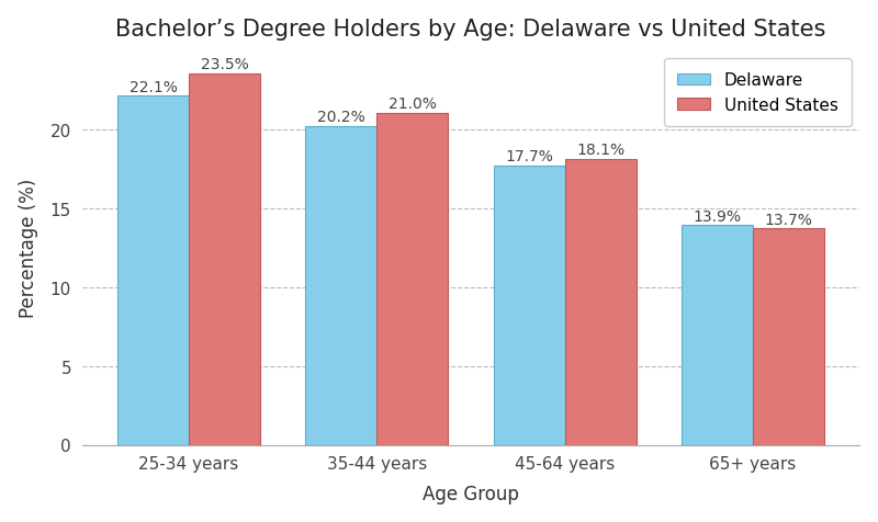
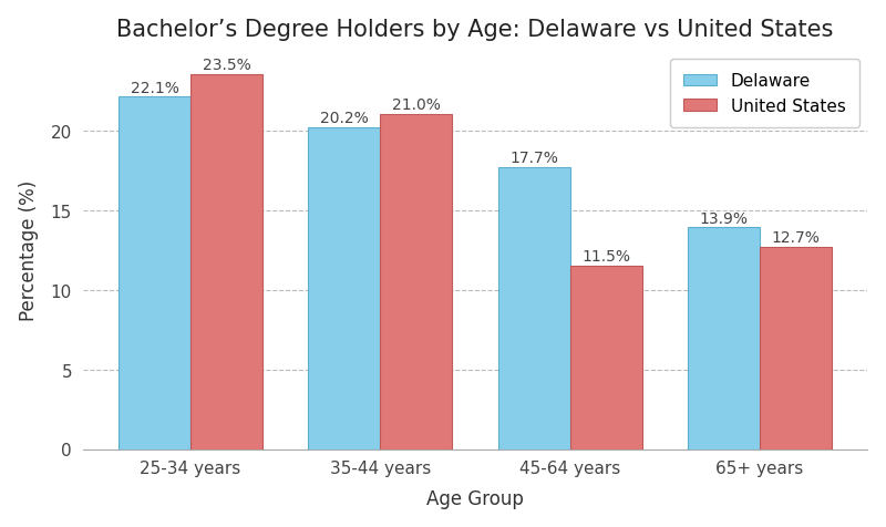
United States/45-64 years: 18.1% -> 11.5%
United States/65+ years: 13.7% -> 12.7%
